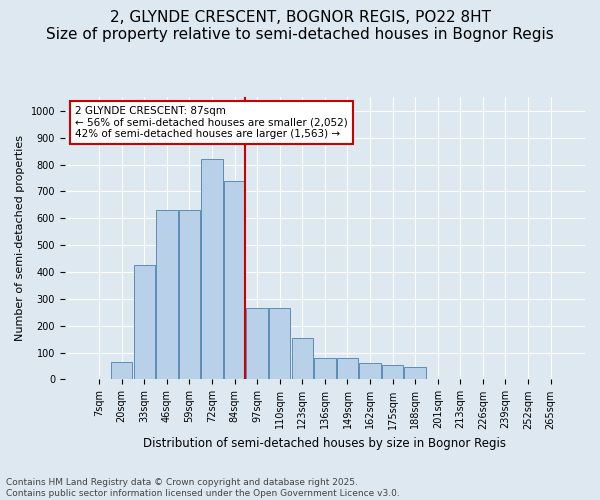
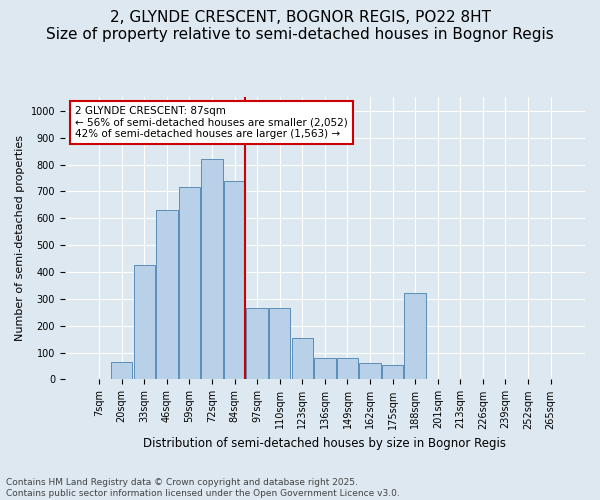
59sqm: 630 -> 715
188sqm: 45 -> 320
